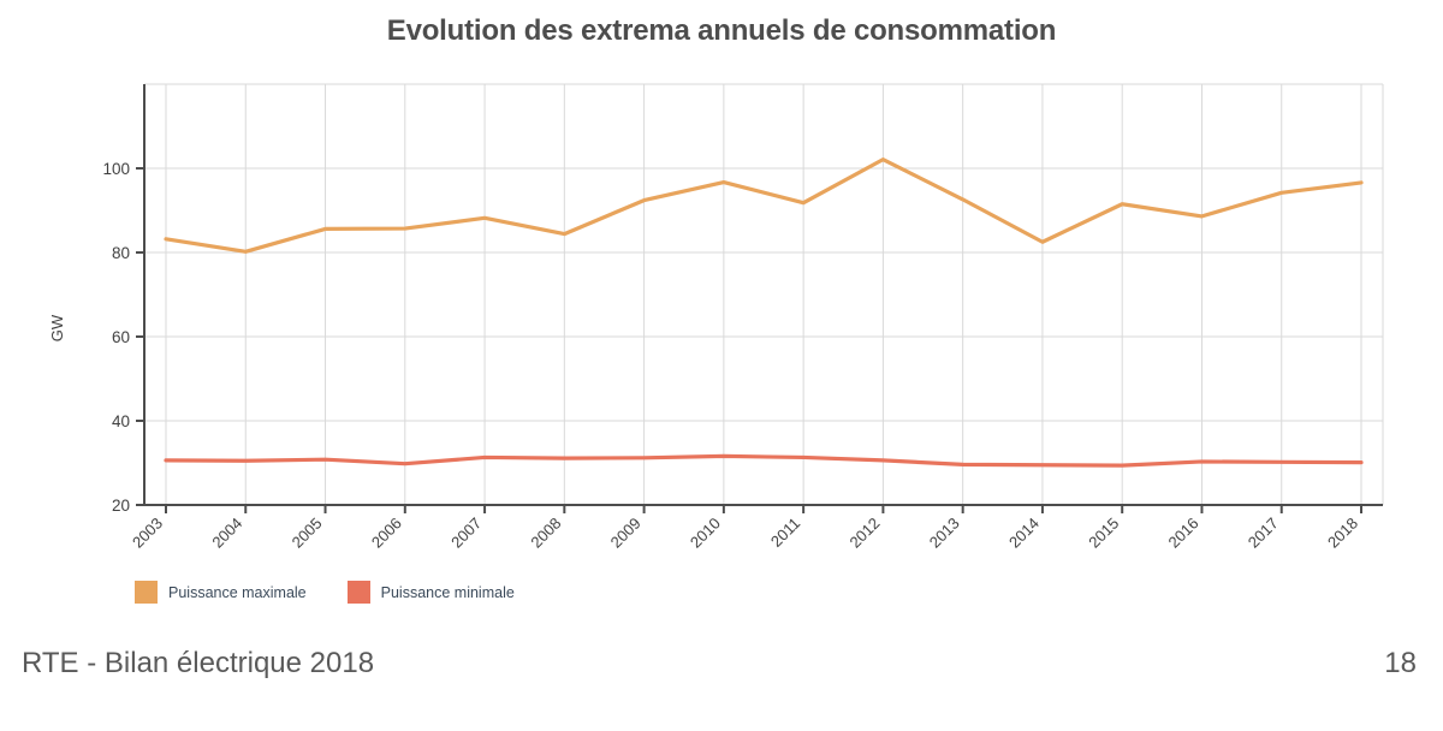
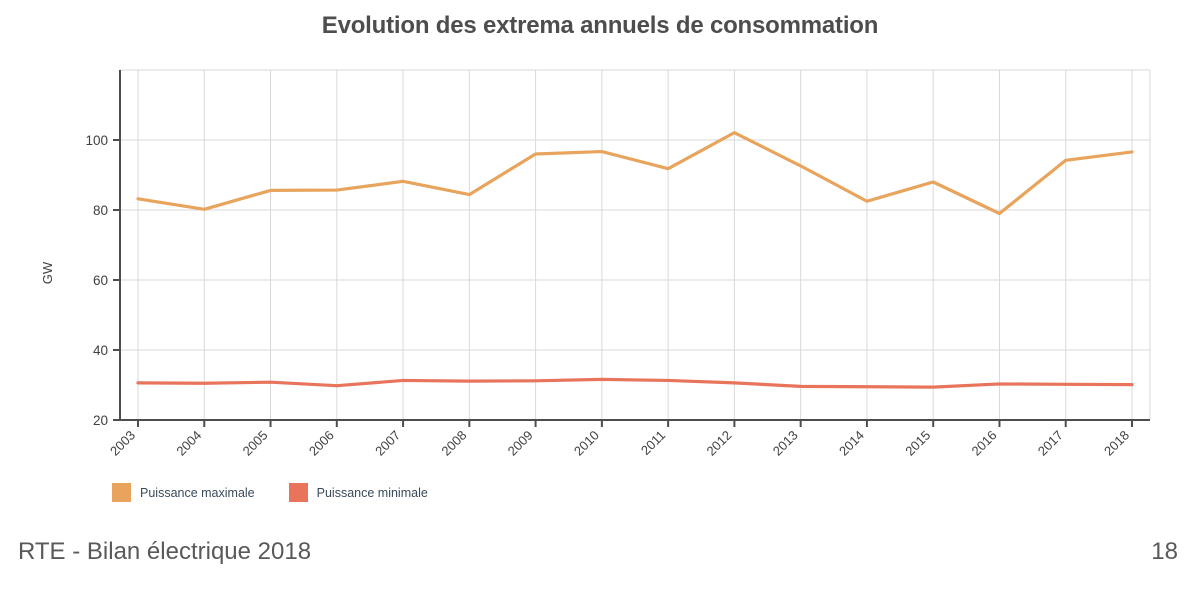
Puissance maximale/2009: 92 -> 96
Puissance maximale/2015: 92 -> 88
Puissance maximale/2016: 89 -> 79
